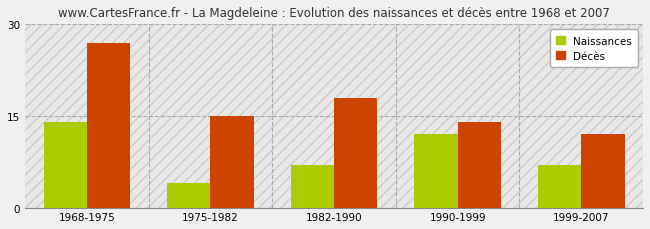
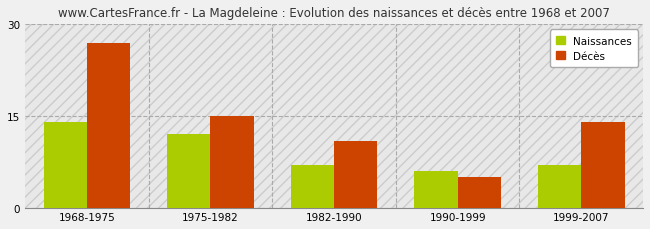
Naissances/1975-1982: 4 -> 12
Décès/1982-1990: 18 -> 11
Naissances/1990-1999: 12 -> 6
Décès/1990-1999: 14 -> 5
Décès/1999-2007: 12 -> 14
